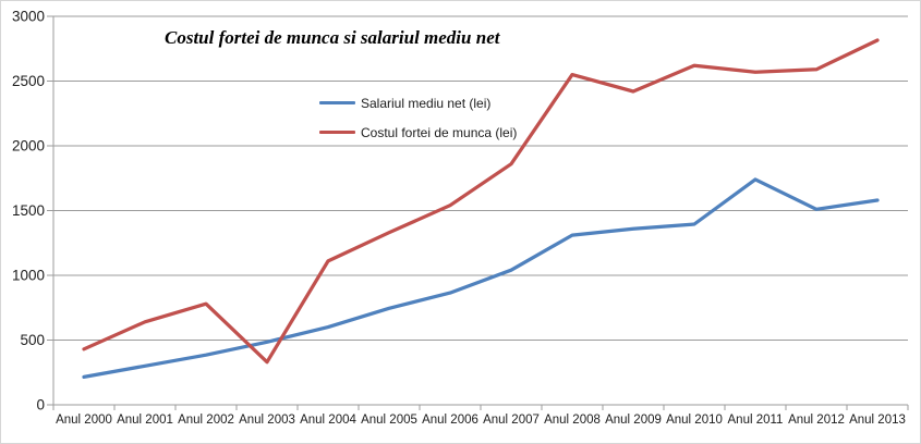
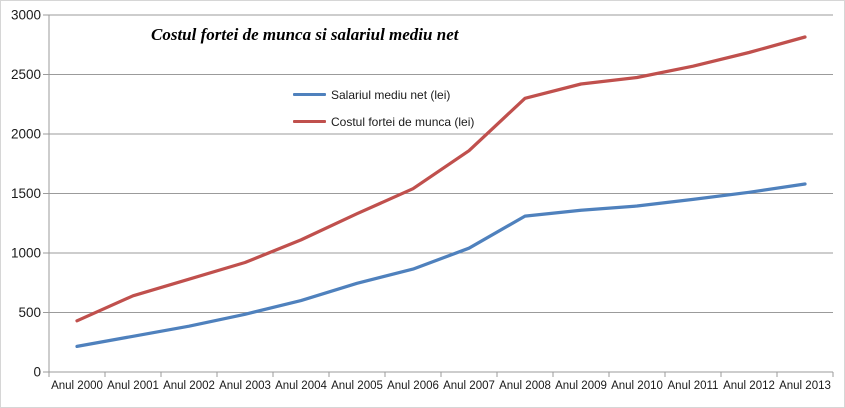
Costul fortei de munca (lei)/Anul 2003: 330 -> 920
Costul fortei de munca (lei)/Anul 2008: 2550 -> 2300
Costul fortei de munca (lei)/Anul 2010: 2620 -> 2480
Salariul mediu net (lei)/Anul 2011: 1740 -> 1450
Costul fortei de munca (lei)/Anul 2012: 2590 -> 2680
